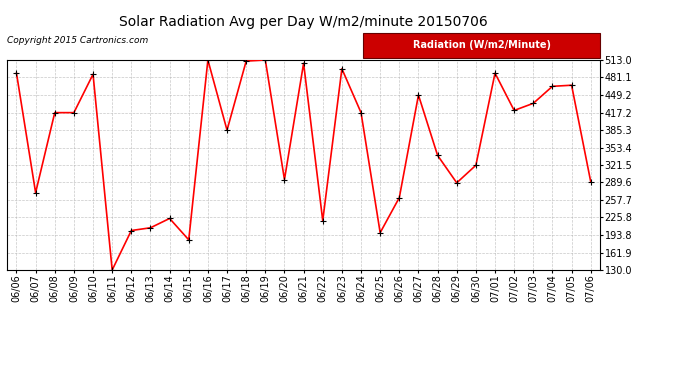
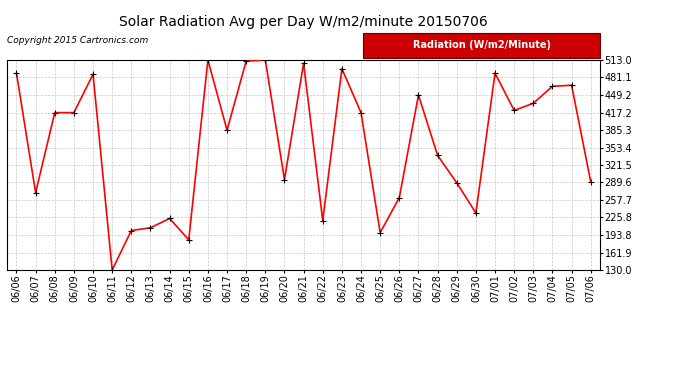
06/30: 321 -> 234
